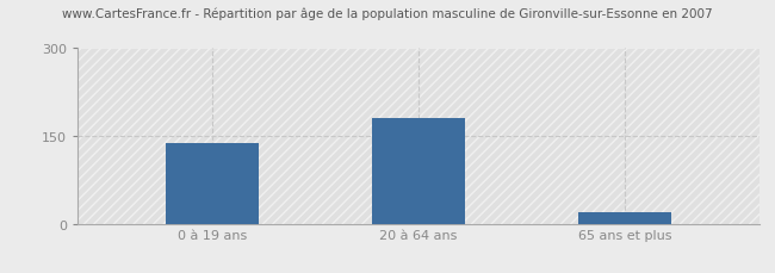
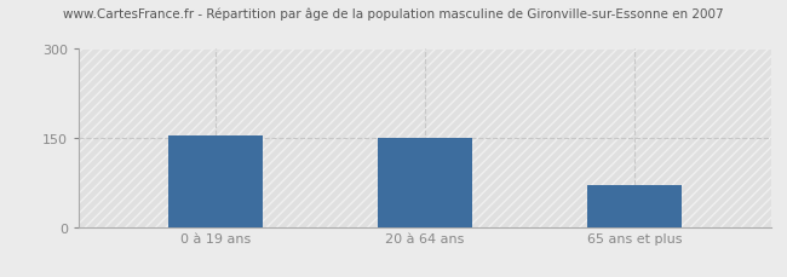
0 à 19 ans: 138 -> 155
20 à 64 ans: 180 -> 150
65 ans et plus: 20 -> 70
